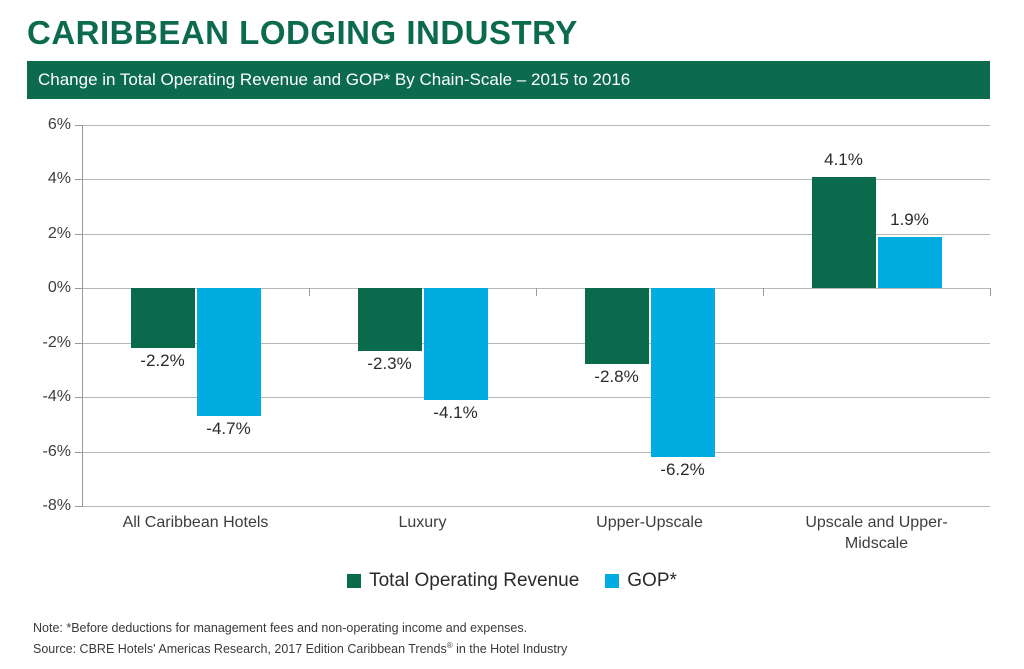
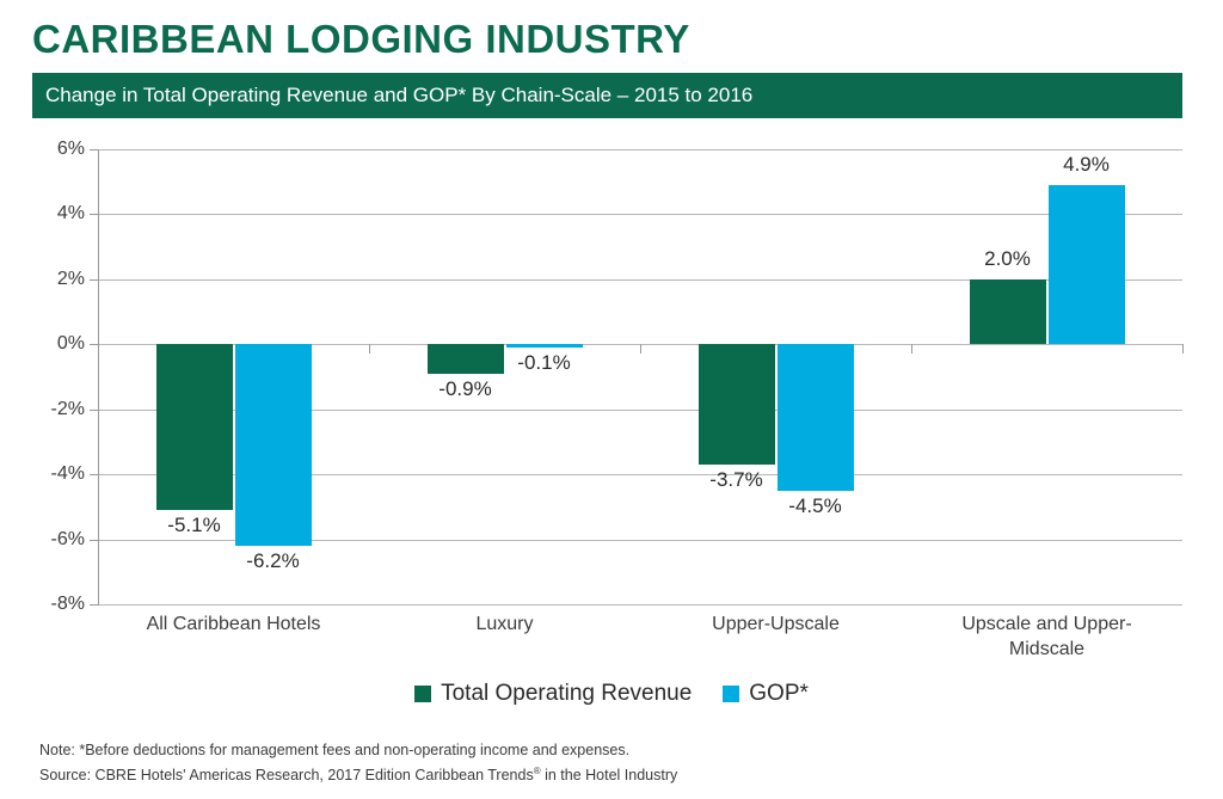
Total Operating Revenue/All Caribbean Hotels: -2.2% -> -5.1%
GOP*/All Caribbean Hotels: -4.7% -> -6.2%
Total Operating Revenue/Luxury: -2.3% -> -0.9%
GOP*/Luxury: -4.1% -> -0.1%
Total Operating Revenue/Upper-Upscale: -2.8% -> -3.7%
GOP*/Upper-Upscale: -6.2% -> -4.5%
Total Operating Revenue/Upscale and Upper-Midscale: 4.1% -> 2.0%
GOP*/Upscale and Upper-Midscale: 1.9% -> 4.9%
